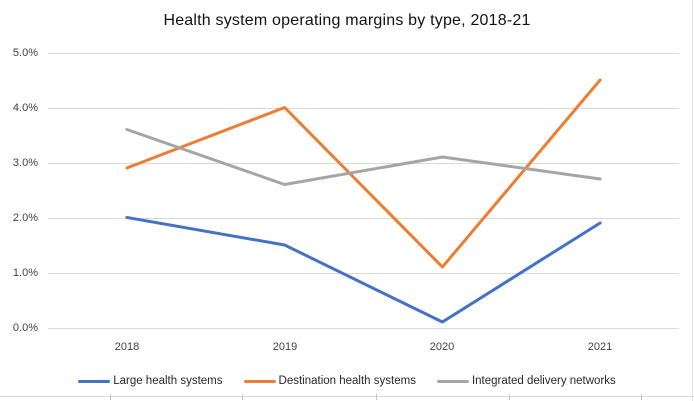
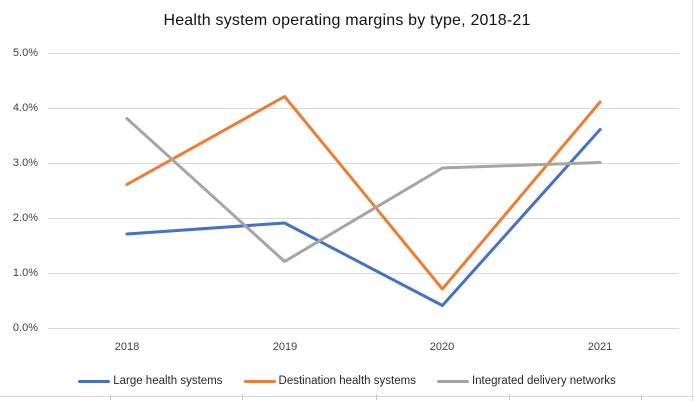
Large health systems/2018: 2.0% -> 1.7%
Destination health systems/2018: 2.9% -> 2.6%
Integrated delivery networks/2018: 3.6% -> 3.8%
Large health systems/2019: 1.5% -> 1.9%
Destination health systems/2019: 4.0% -> 4.2%
Integrated delivery networks/2019: 2.6% -> 1.2%
Large health systems/2020: 0.1% -> 0.4%
Destination health systems/2020: 1.1% -> 0.7%
Integrated delivery networks/2020: 3.1% -> 2.9%
Large health systems/2021: 1.9% -> 3.6%
Destination health systems/2021: 4.5% -> 4.1%
Integrated delivery networks/2021: 2.7% -> 3.0%
